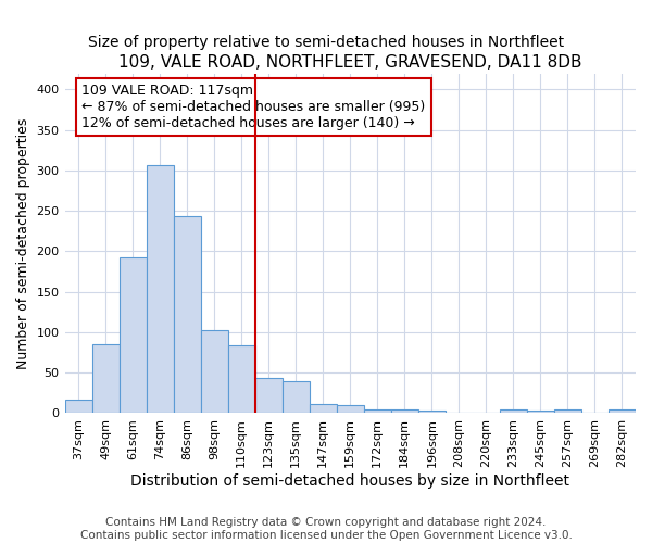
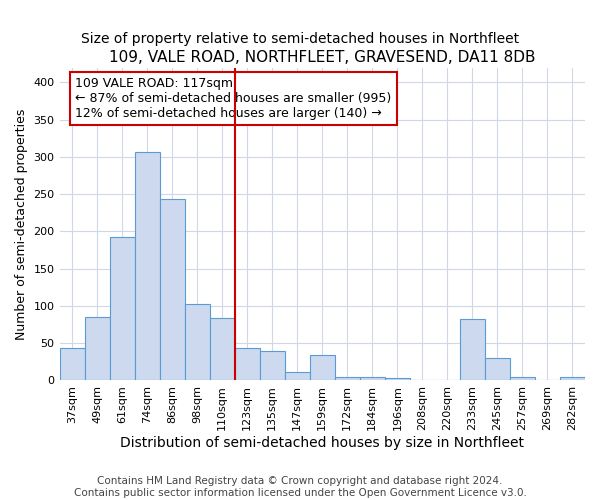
37sqm: 17 -> 44
159sqm: 10 -> 34
233sqm: 5 -> 82
245sqm: 3 -> 30
